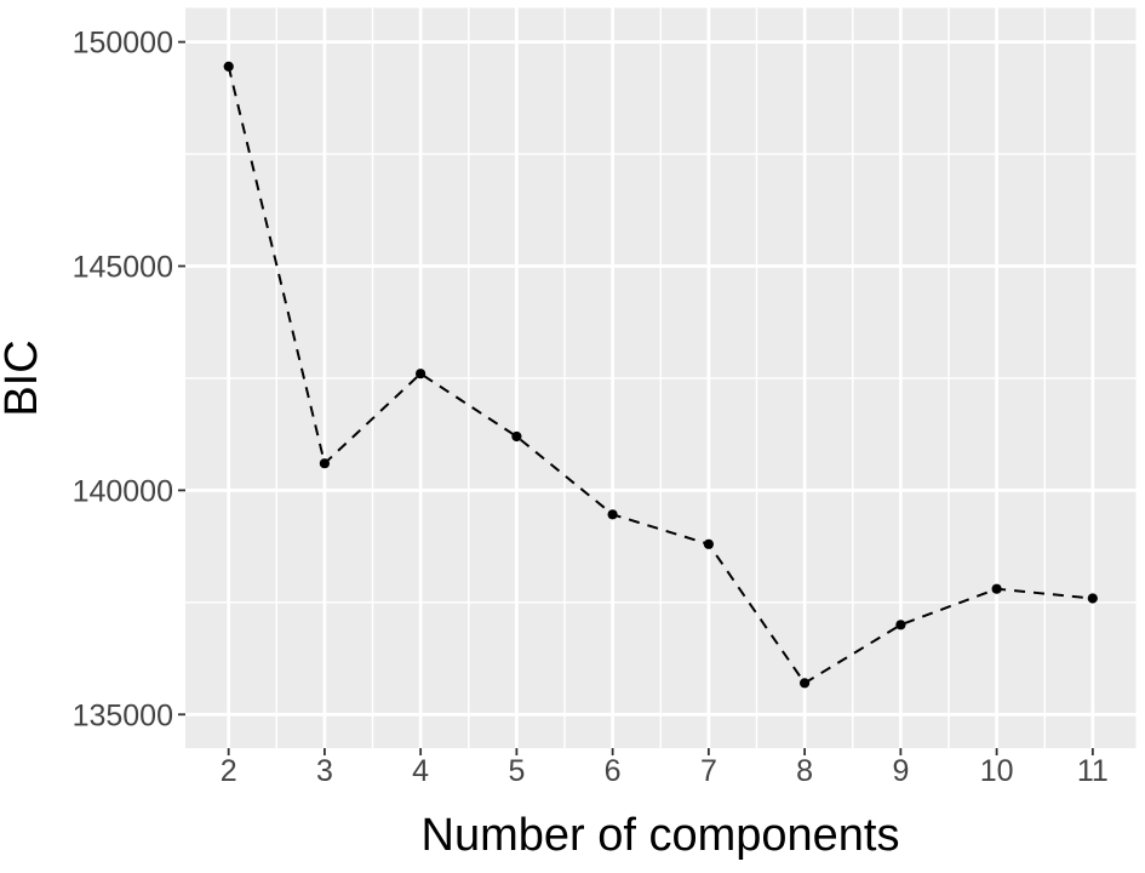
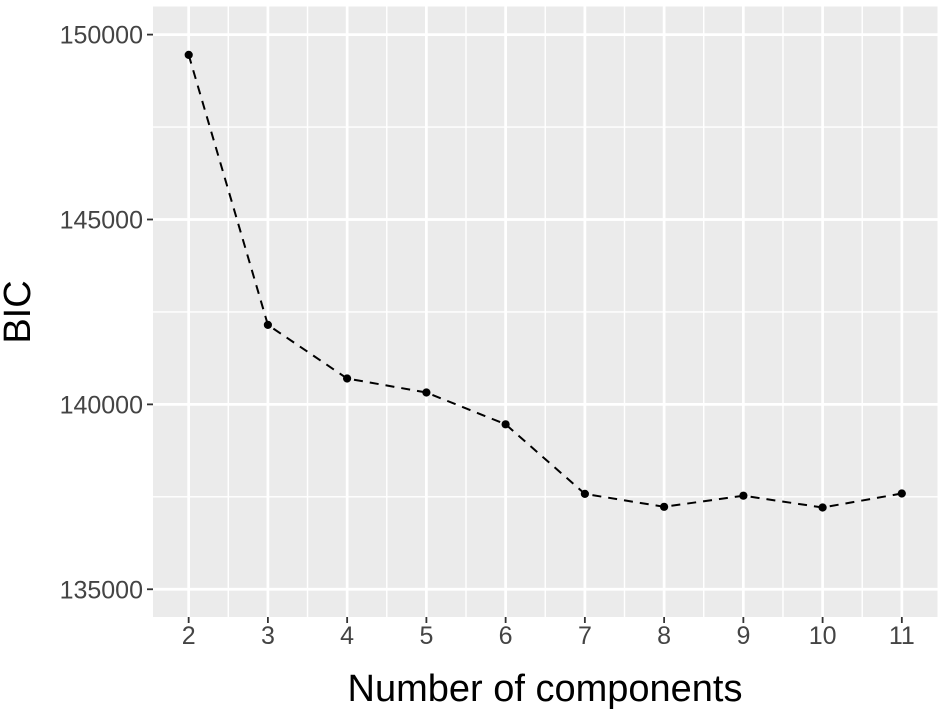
3: 140600 -> 142200
4: 142600 -> 140700
5: 141200 -> 140300
7: 138800 -> 137600
8: 135700 -> 137200
9: 137000 -> 137500
10: 137800 -> 137200
